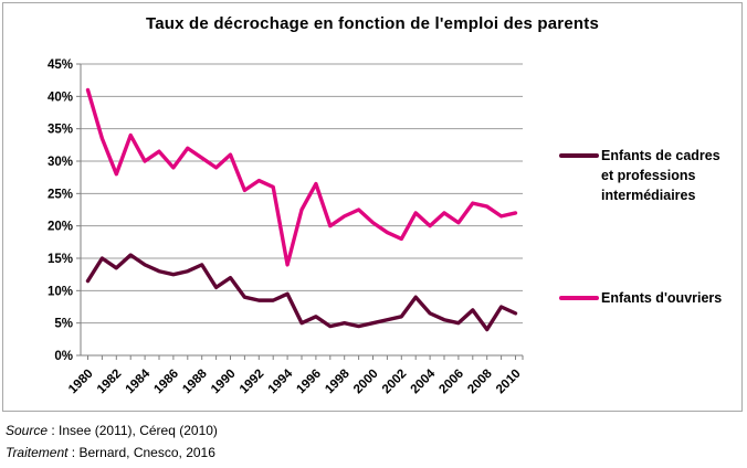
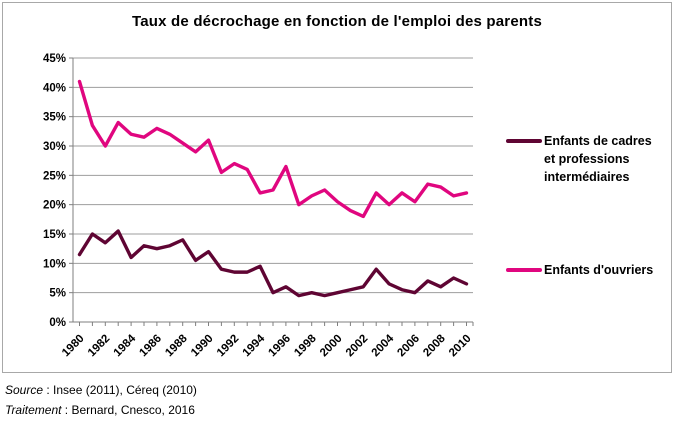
Enfants d'ouvriers/1982: 28% -> 30%
Enfants de cadres et professions intermédiaires/1984: 14% -> 11%
Enfants d'ouvriers/1984: 30% -> 32%
Enfants d'ouvriers/1986: 29% -> 33%
Enfants d'ouvriers/1994: 14% -> 22%
Enfants de cadres et professions intermédiaires/2008: 4% -> 6%
